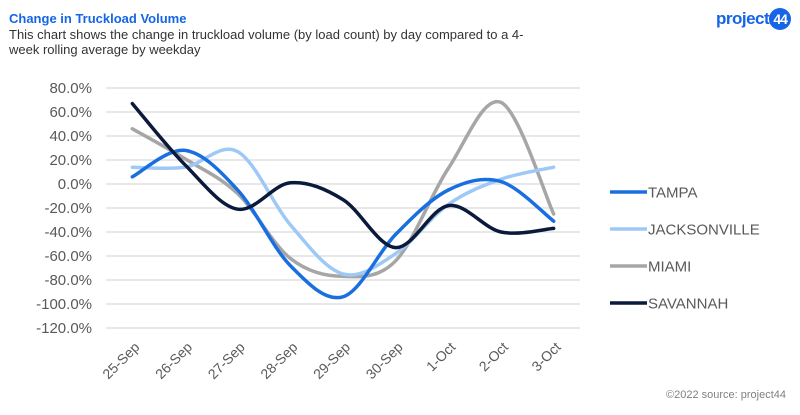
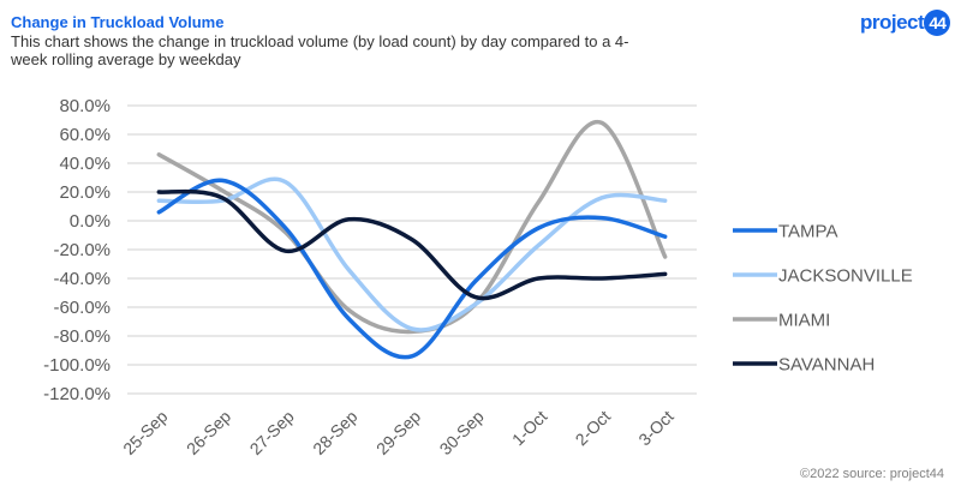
SAVANNAH/25-Sep: 67% -> 20%
MIAMI/30-Sep: -64% -> -58%
SAVANNAH/1-Oct: -18% -> -40%
JACKSONVILLE/2-Oct: 4% -> 16%
TAMPA/3-Oct: -31% -> -11%
